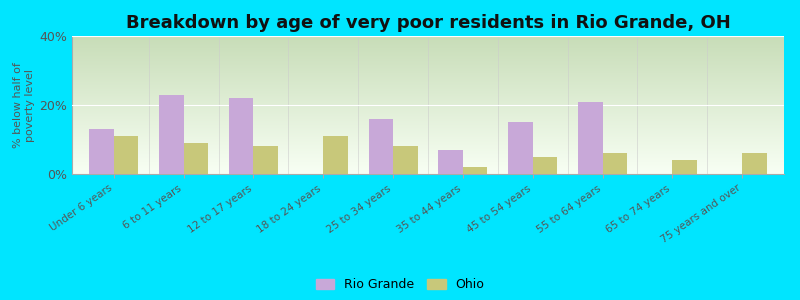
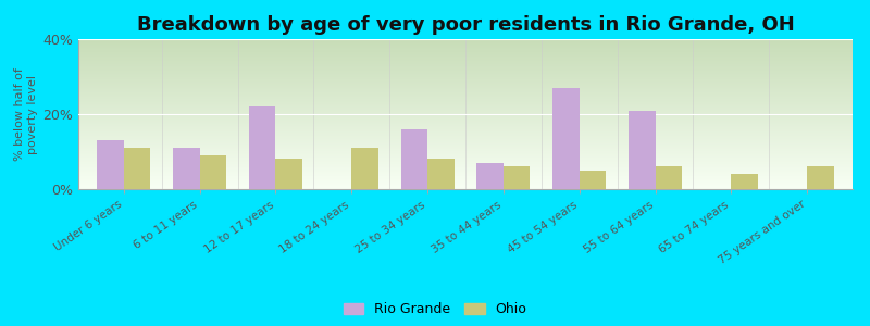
Rio Grande/6 to 11 years: 23% -> 11%
Ohio/35 to 44 years: 2% -> 6%
Rio Grande/45 to 54 years: 15% -> 27%
